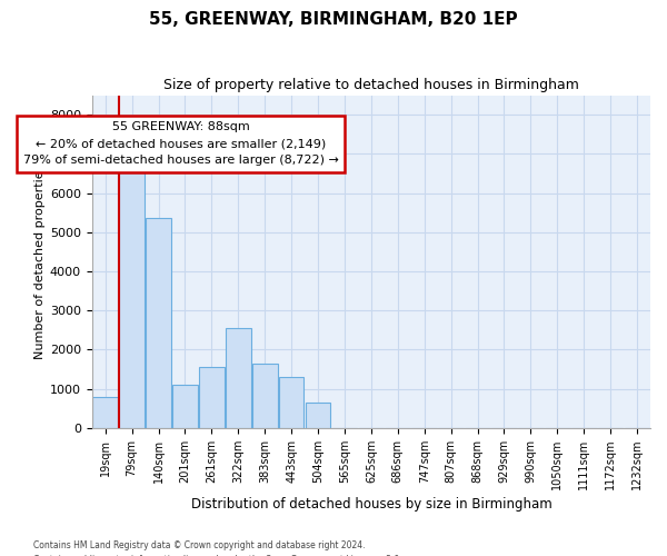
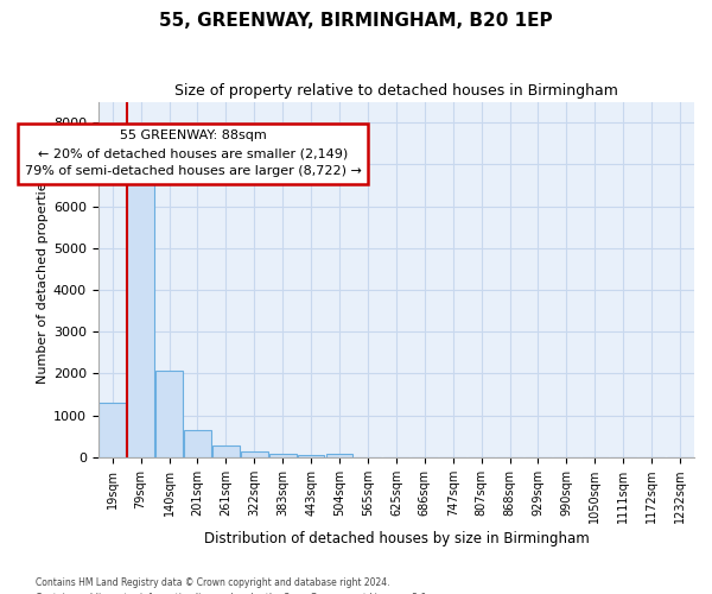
19sqm: 800 -> 1300
140sqm: 5350 -> 2070
201sqm: 1100 -> 650
261sqm: 1550 -> 280
322sqm: 2550 -> 140
383sqm: 1650 -> 90
443sqm: 1300 -> 60
504sqm: 650 -> 90
